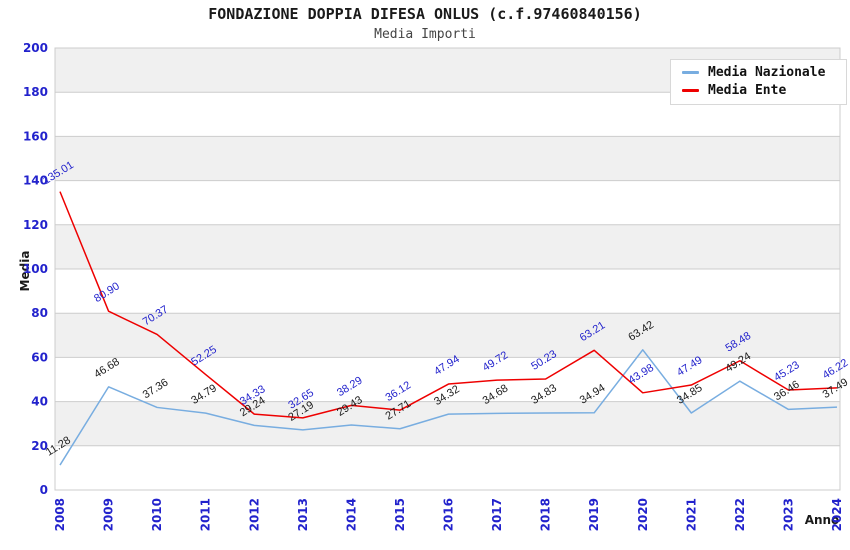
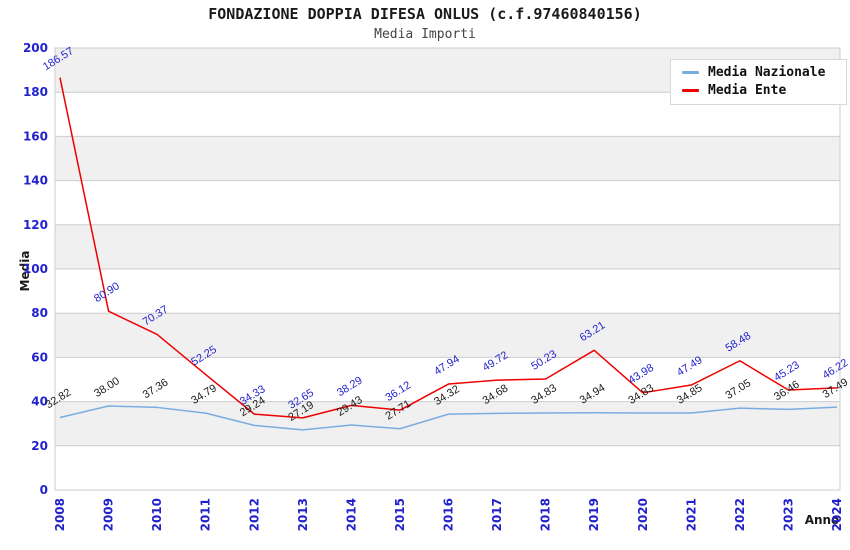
Media Nazionale/2008: 11.28 -> 32.82
Media Ente/2008: 135.01 -> 186.57
Media Nazionale/2009: 46.68 -> 38.00
Media Nazionale/2020: 63.42 -> 34.83
Media Nazionale/2022: 49.24 -> 37.05
